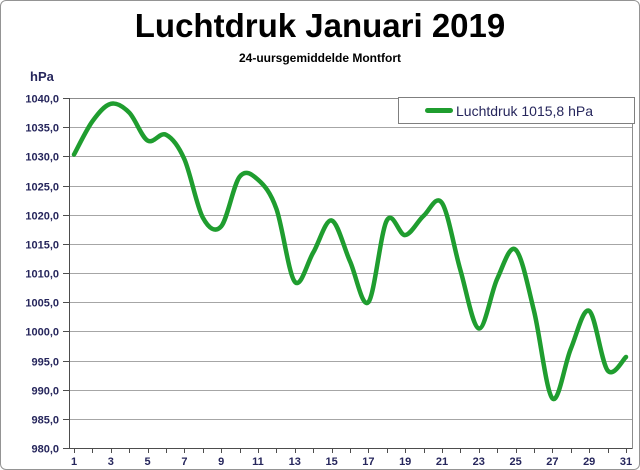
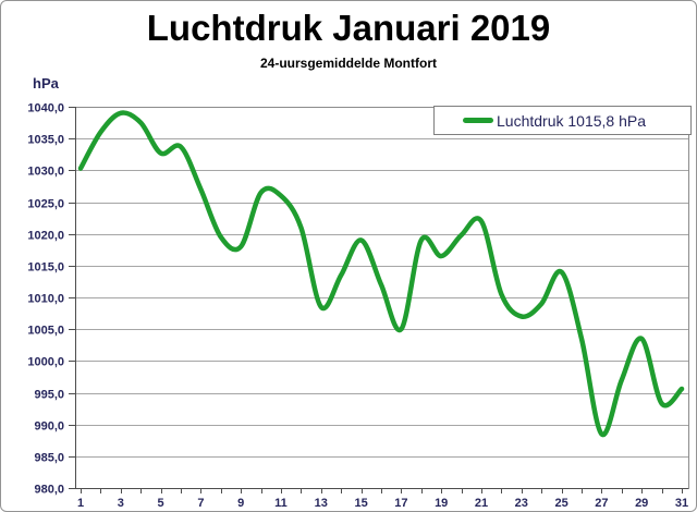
7: 1030 -> 1027
23: 1000 -> 1007
